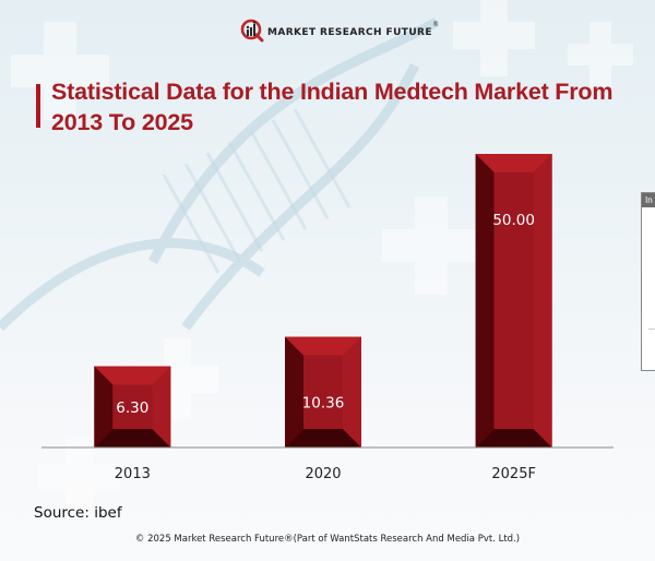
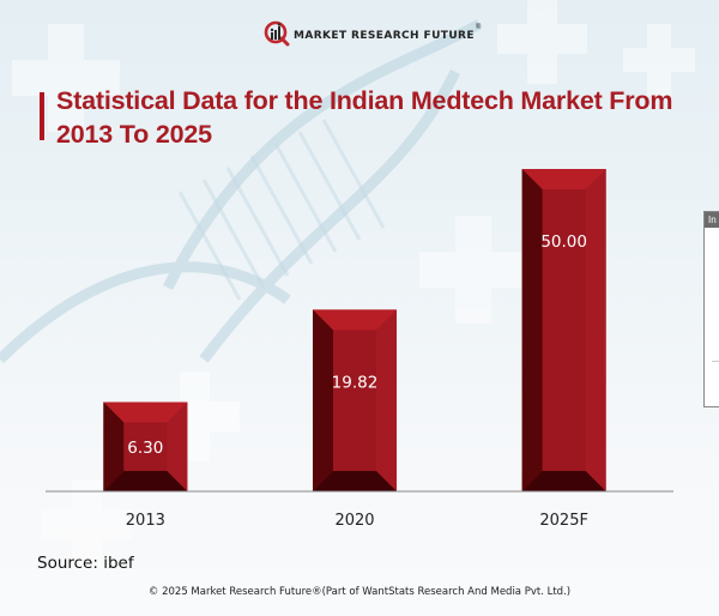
2020: 10.36 -> 19.82
